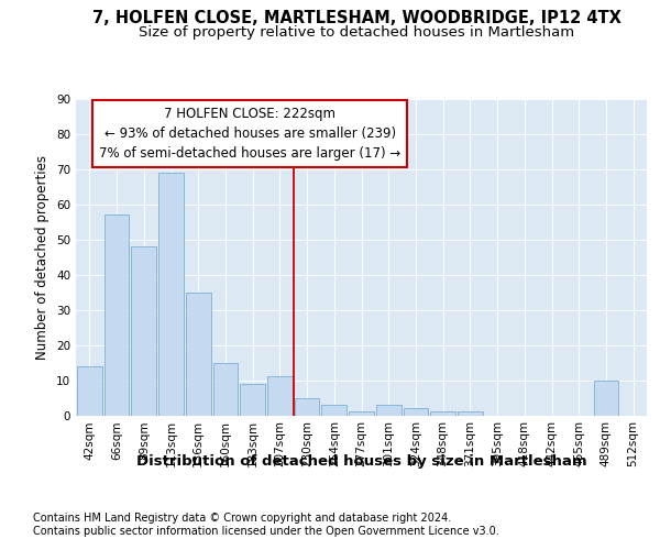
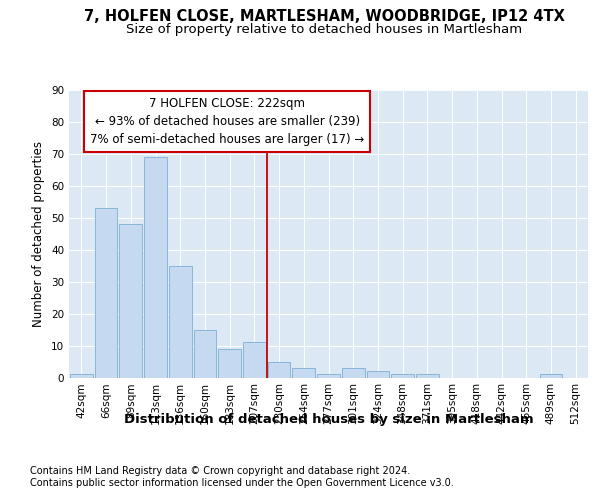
42sqm: 14 -> 1
66sqm: 57 -> 53
489sqm: 10 -> 1
